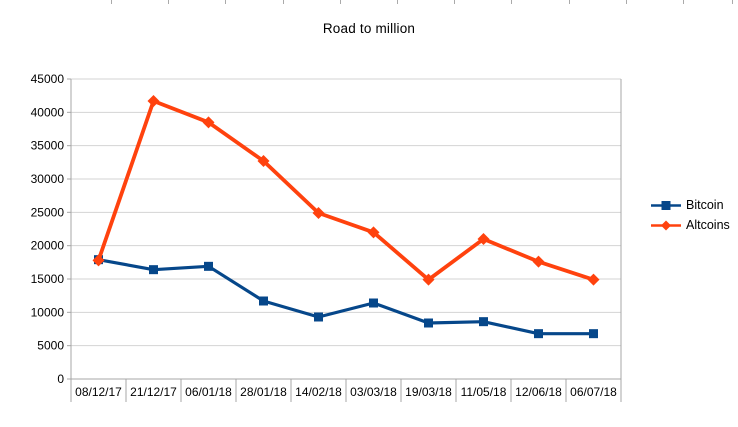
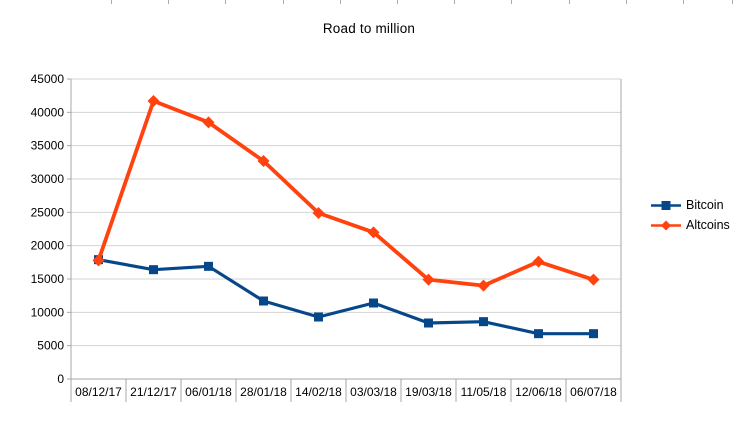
Altcoins/11/05/18: 21000 -> 14000
